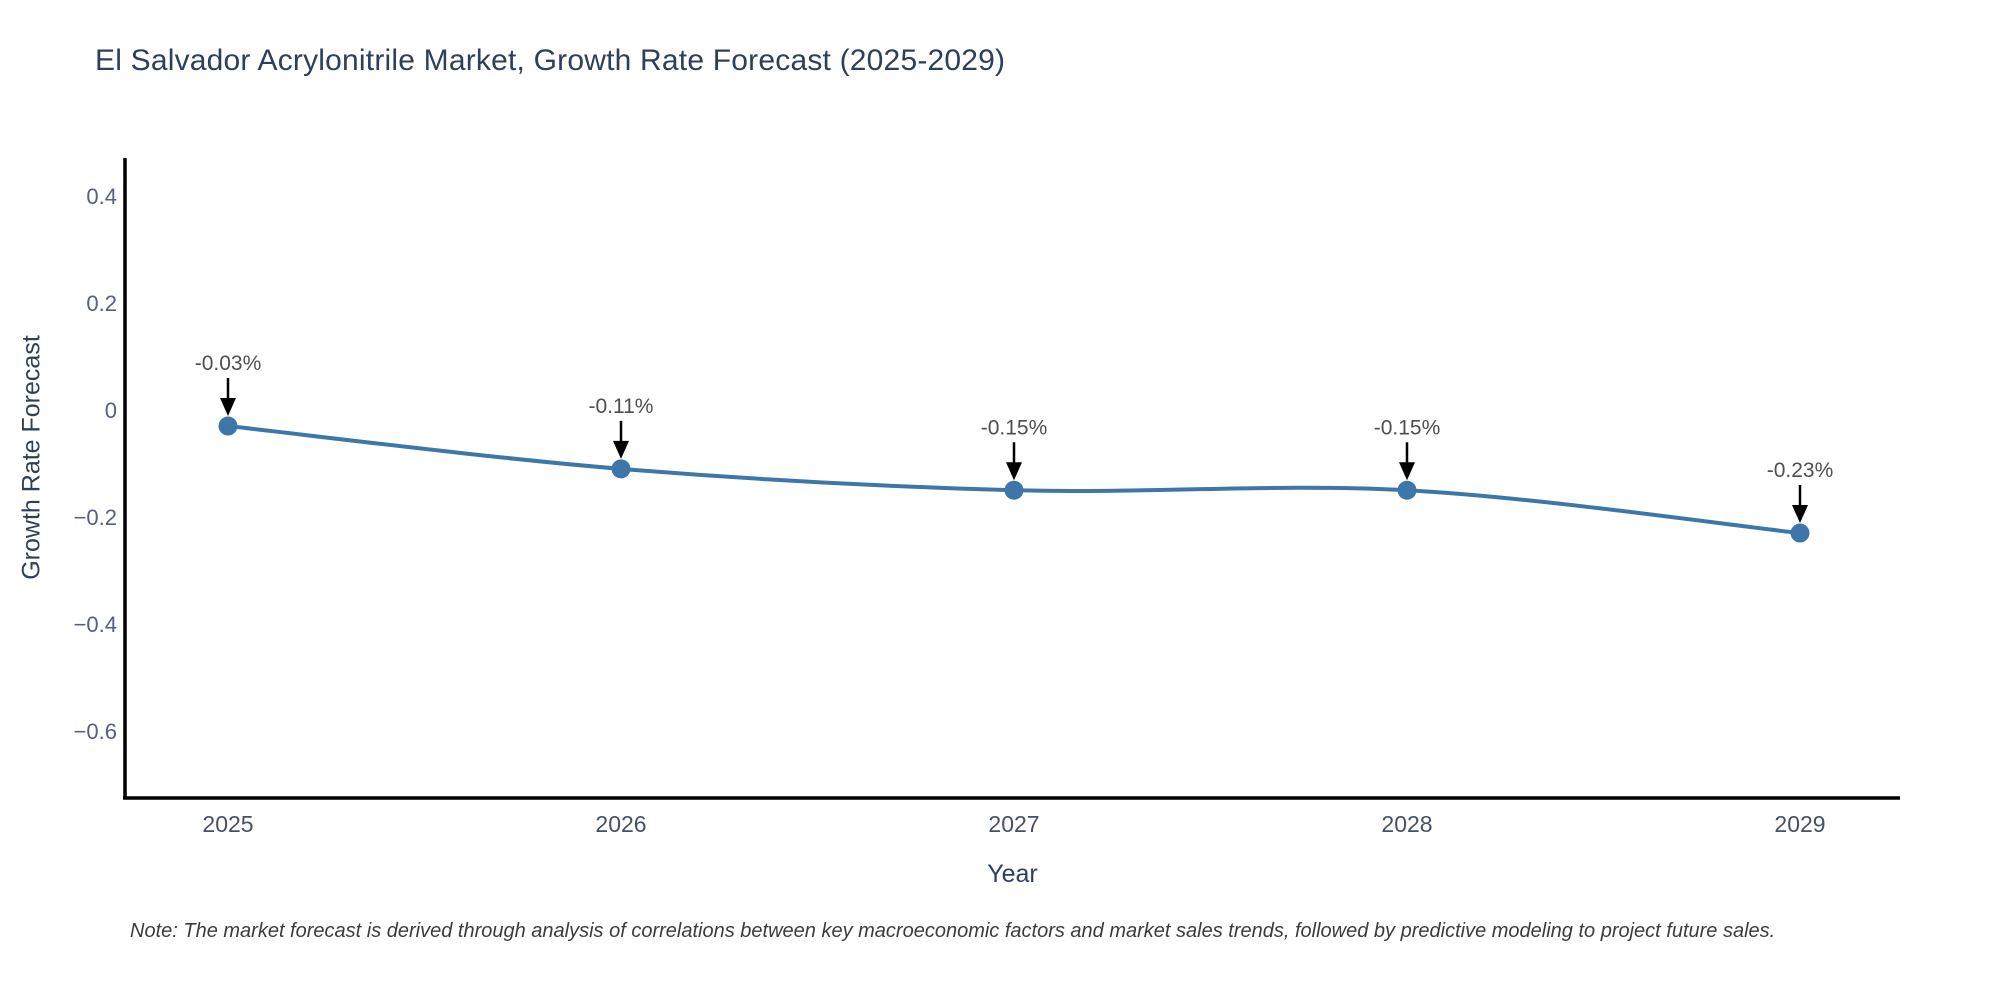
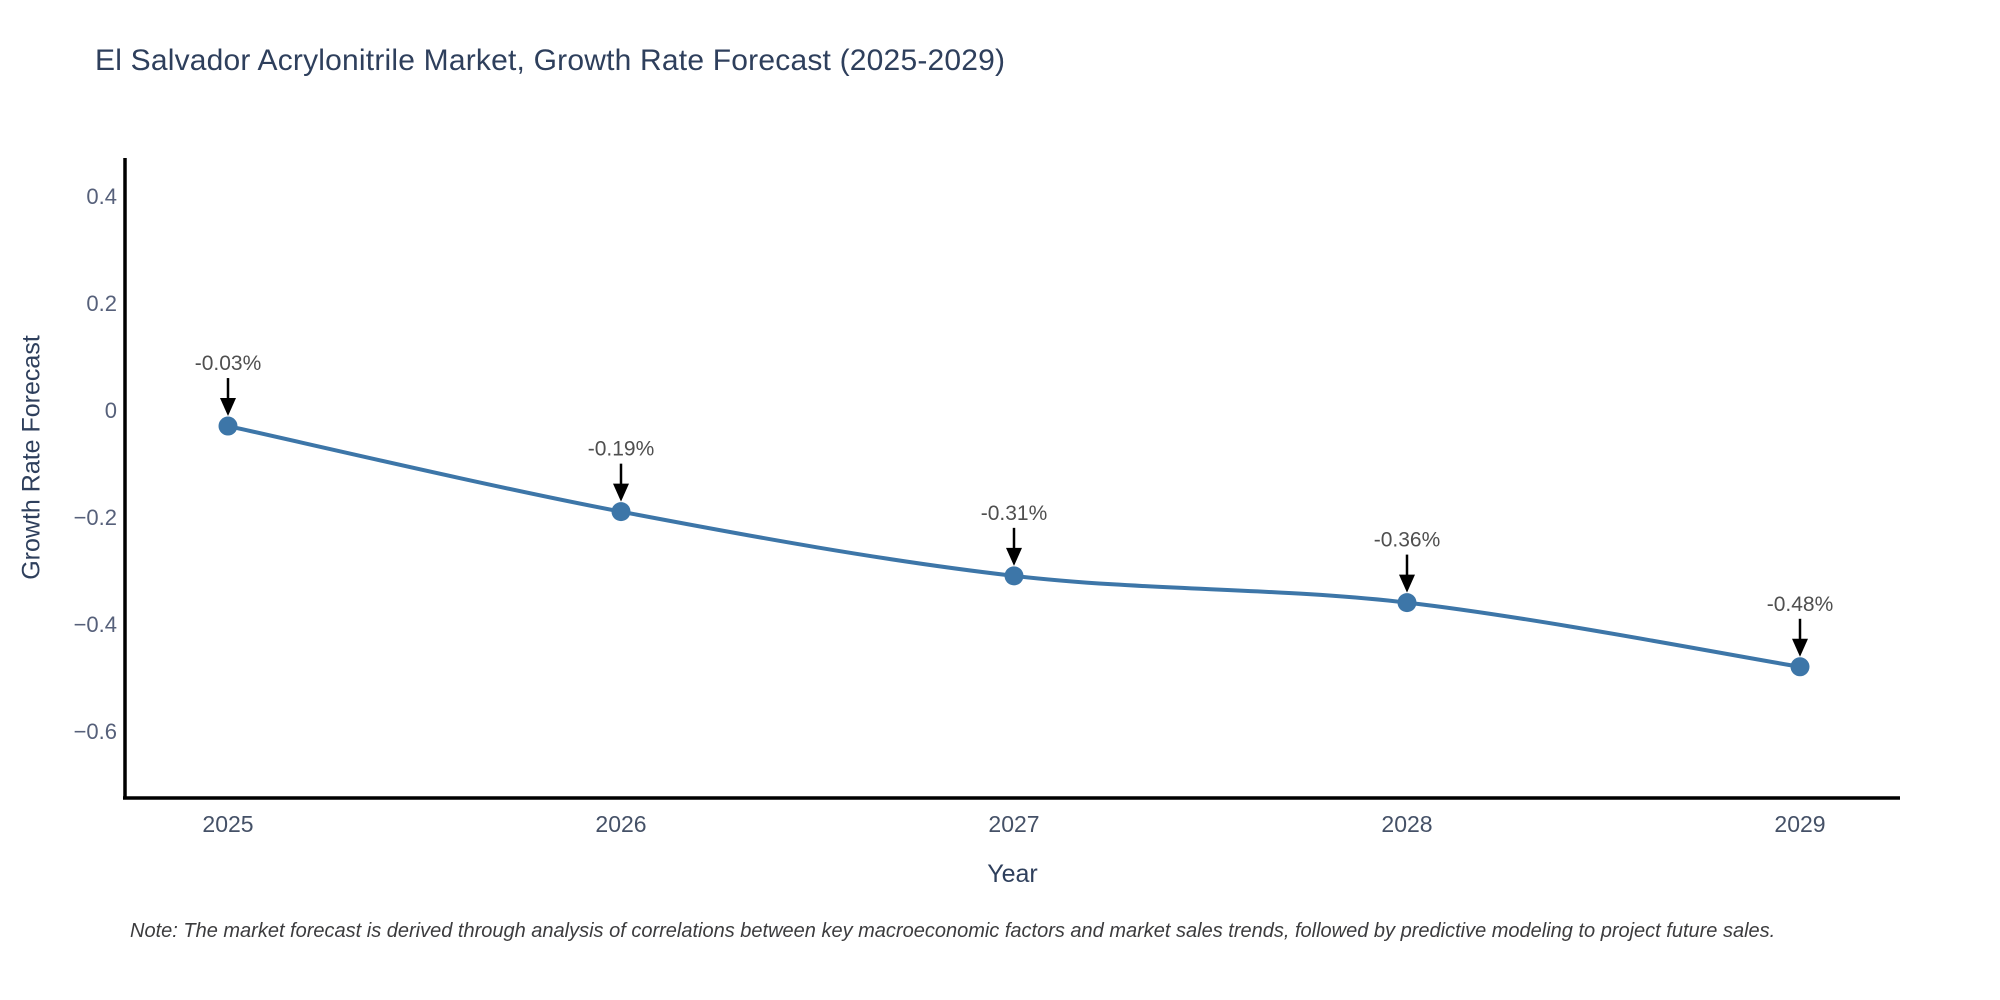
2026: -0.11% -> -0.19%
2027: -0.15% -> -0.31%
2028: -0.15% -> -0.36%
2029: -0.23% -> -0.48%
